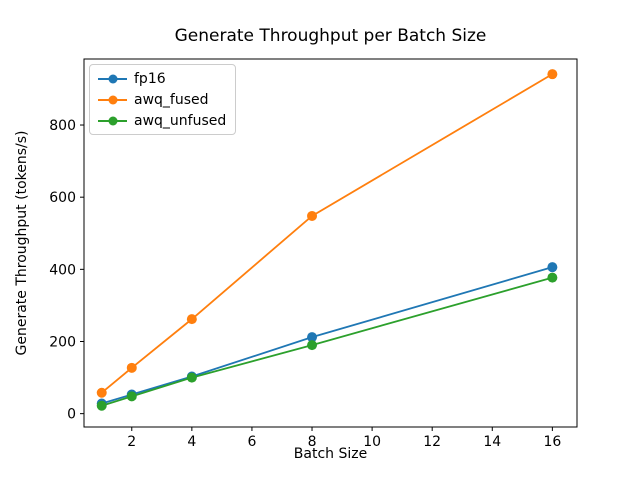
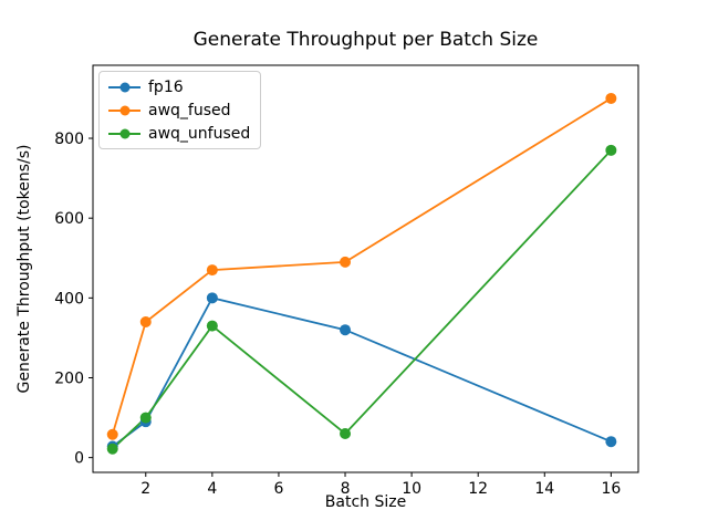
fp16/2: 50 -> 90
awq_fused/2: 130 -> 340
awq_unfused/2: 50 -> 100
fp16/4: 100 -> 400
awq_fused/4: 260 -> 470
awq_unfused/4: 100 -> 330
fp16/8: 210 -> 320
awq_fused/8: 550 -> 490
awq_unfused/8: 190 -> 60
fp16/16: 410 -> 40
awq_fused/16: 940 -> 900
awq_unfused/16: 380 -> 770
